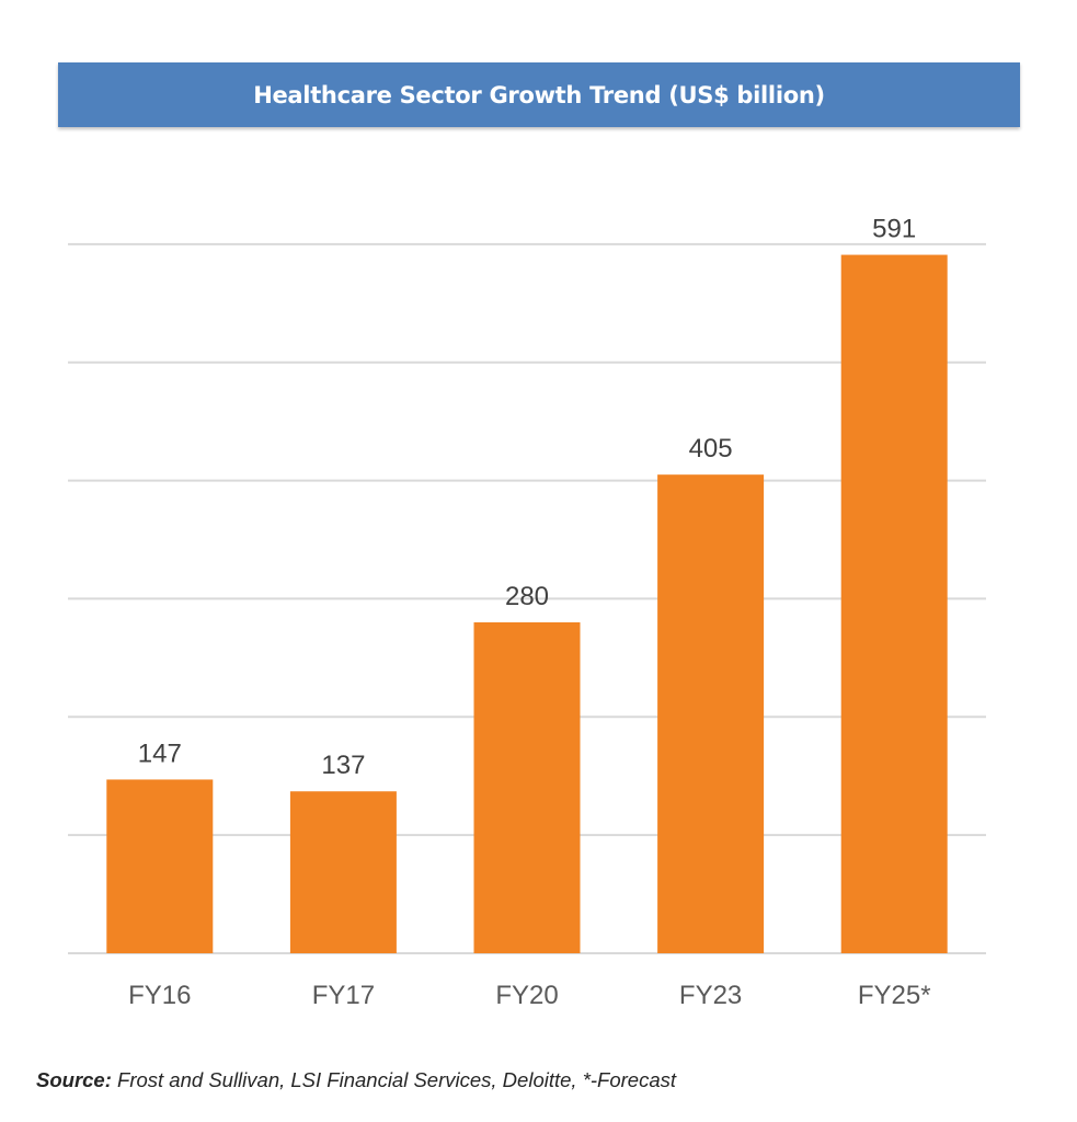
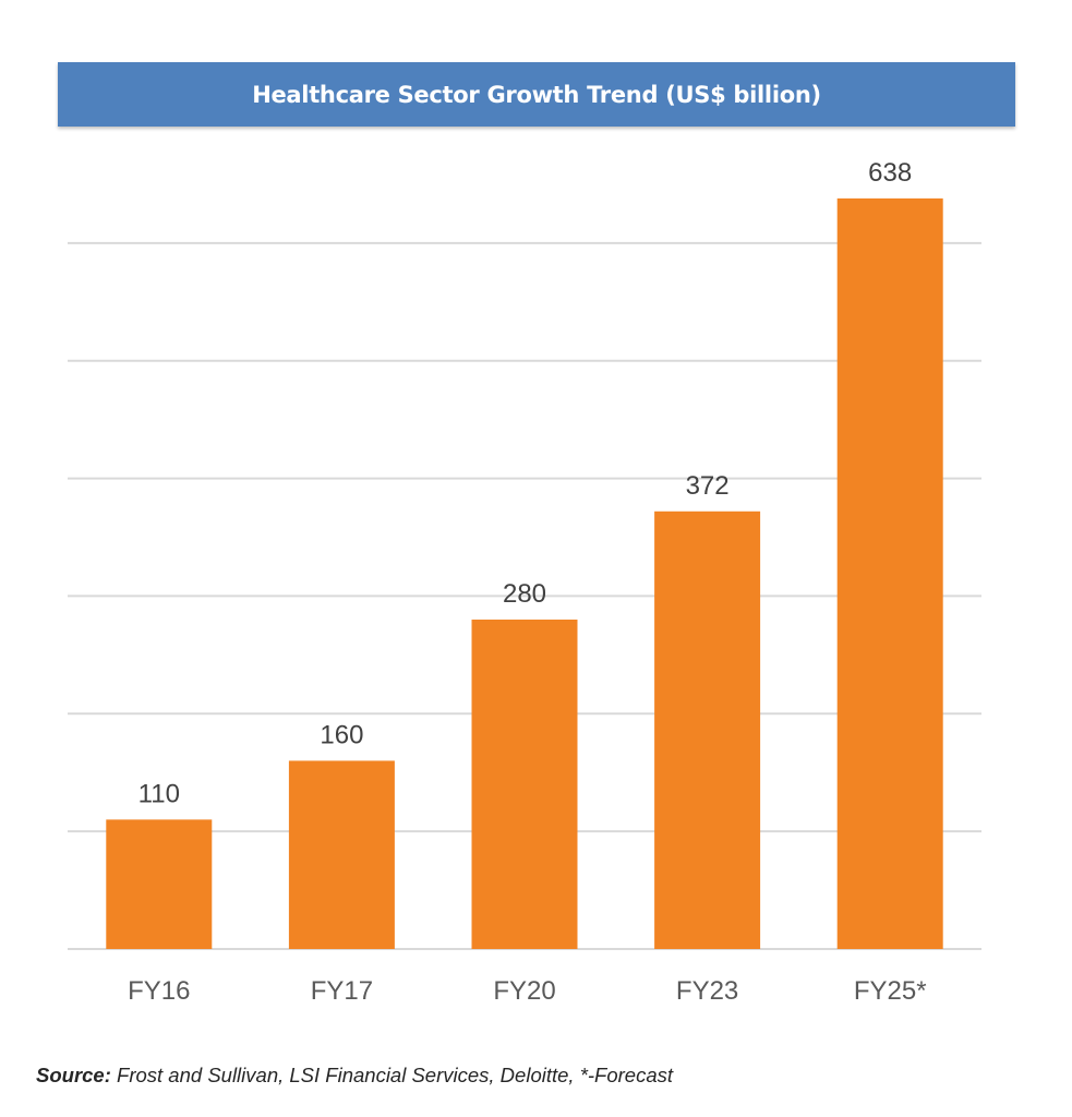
FY16: 147 -> 110
FY17: 137 -> 160
FY23: 405 -> 372
FY25*: 591 -> 638
